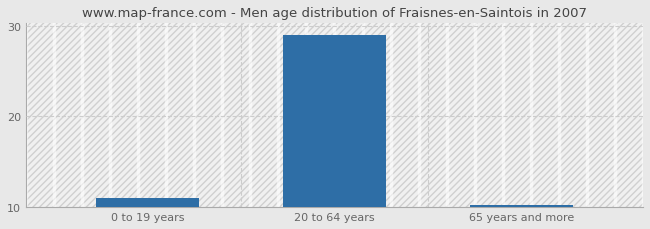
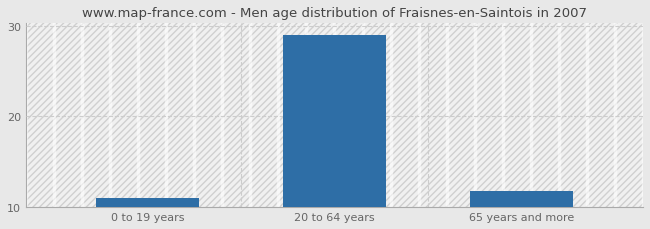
65 years and more: 10.2 -> 11.8
